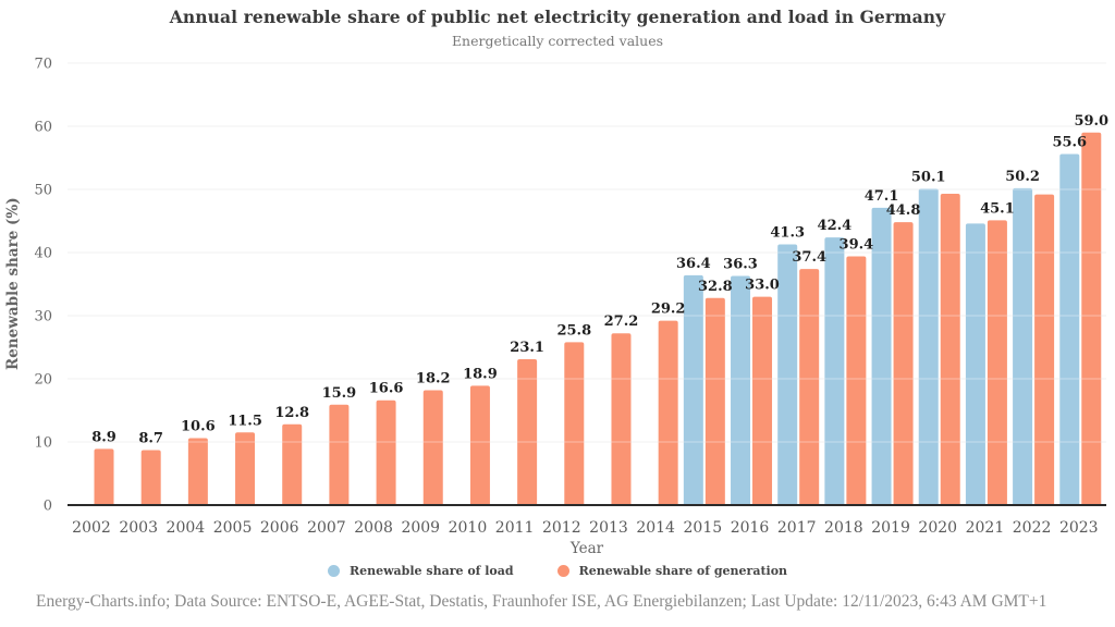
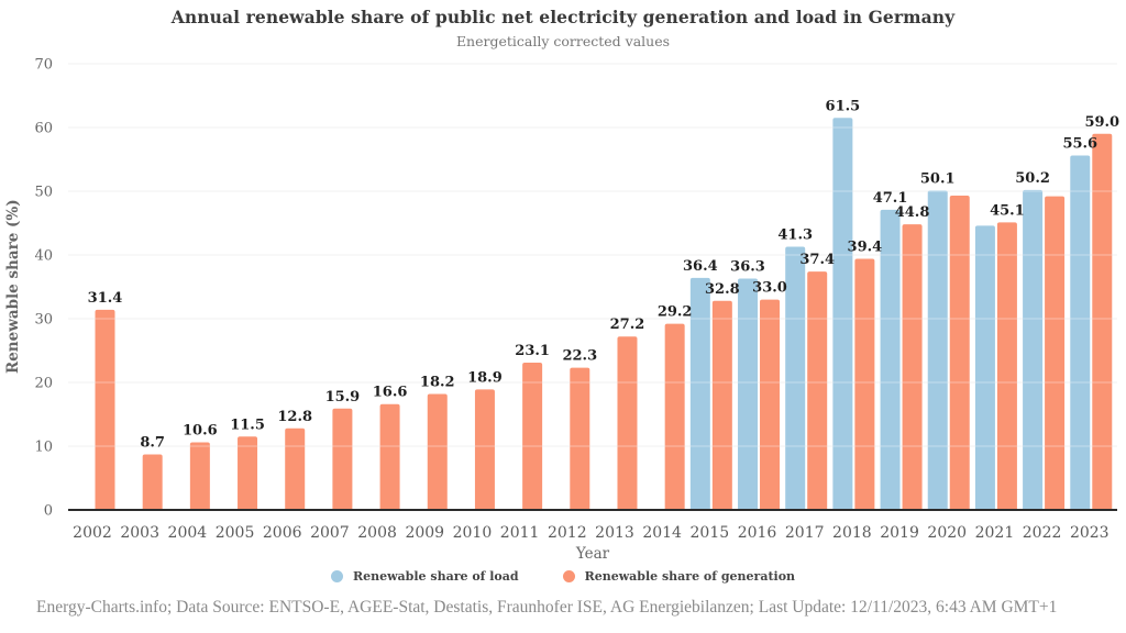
Renewable share of generation/2002: 8.9 -> 31.4
Renewable share of generation/2012: 25.8 -> 22.3
Renewable share of load/2018: 42.4 -> 61.5
